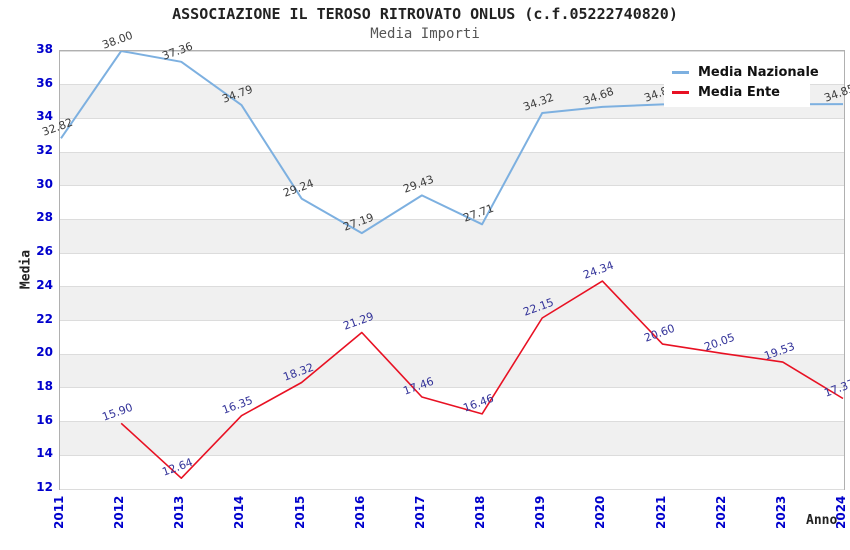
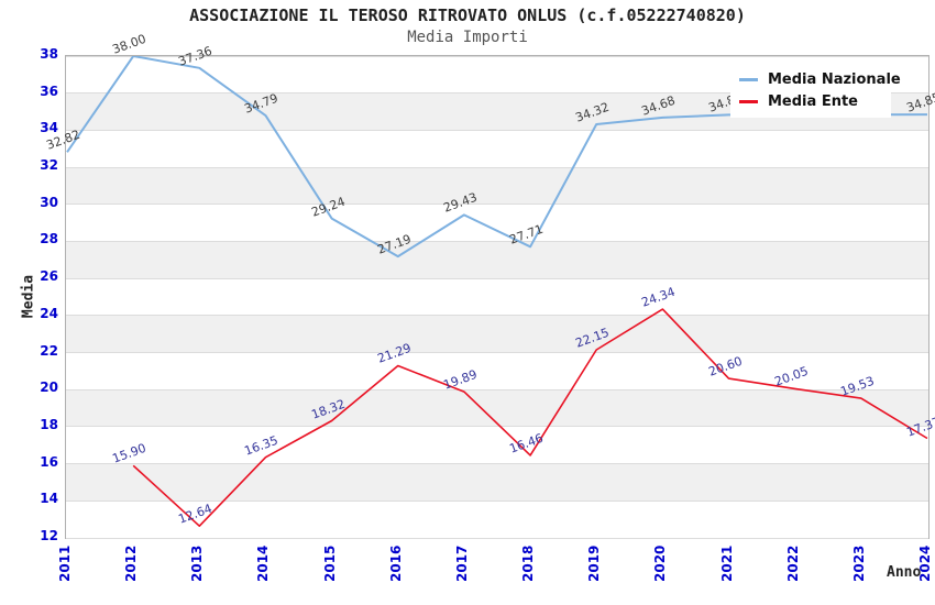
Media Ente/2017: 17.46 -> 19.89
